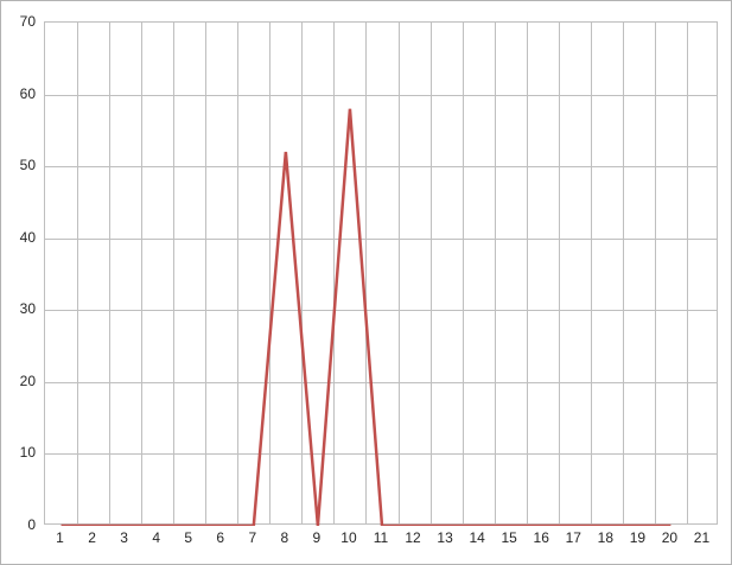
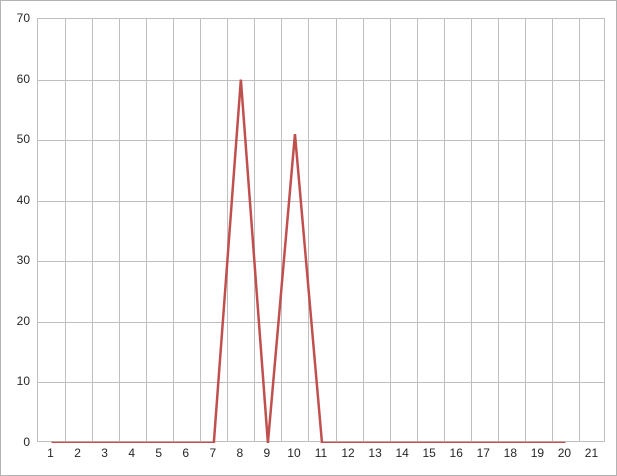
8: 52 -> 60
10: 58 -> 51
